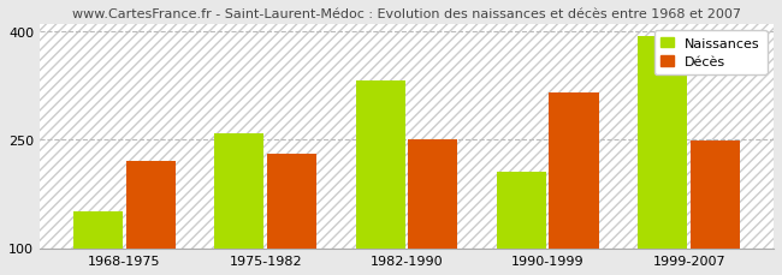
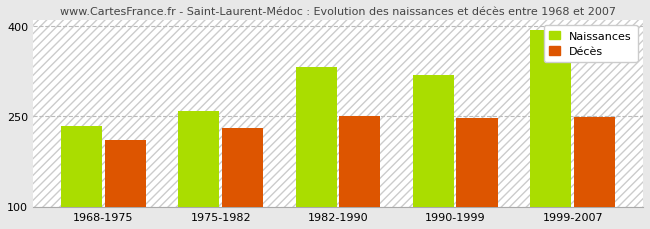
Naissances/1968-1975: 150 -> 233
Décès/1968-1975: 220 -> 210
Naissances/1990-1999: 206 -> 318
Décès/1990-1999: 314 -> 246
